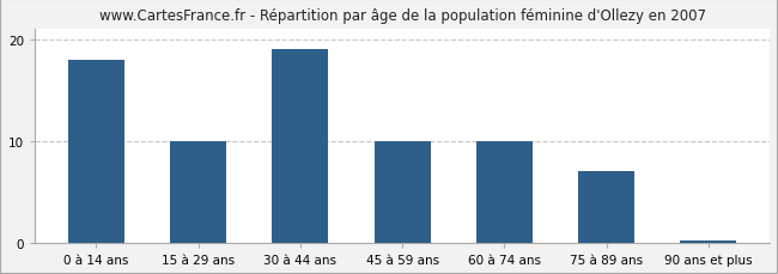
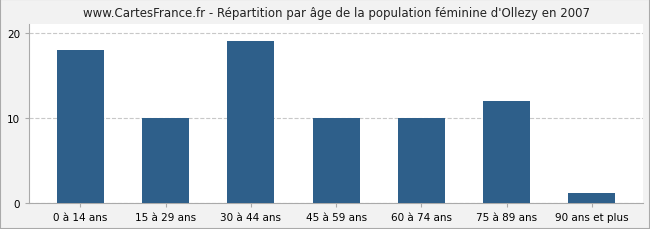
75 à 89 ans: 7.0 -> 12.0
90 ans et plus: 0.2 -> 1.2
